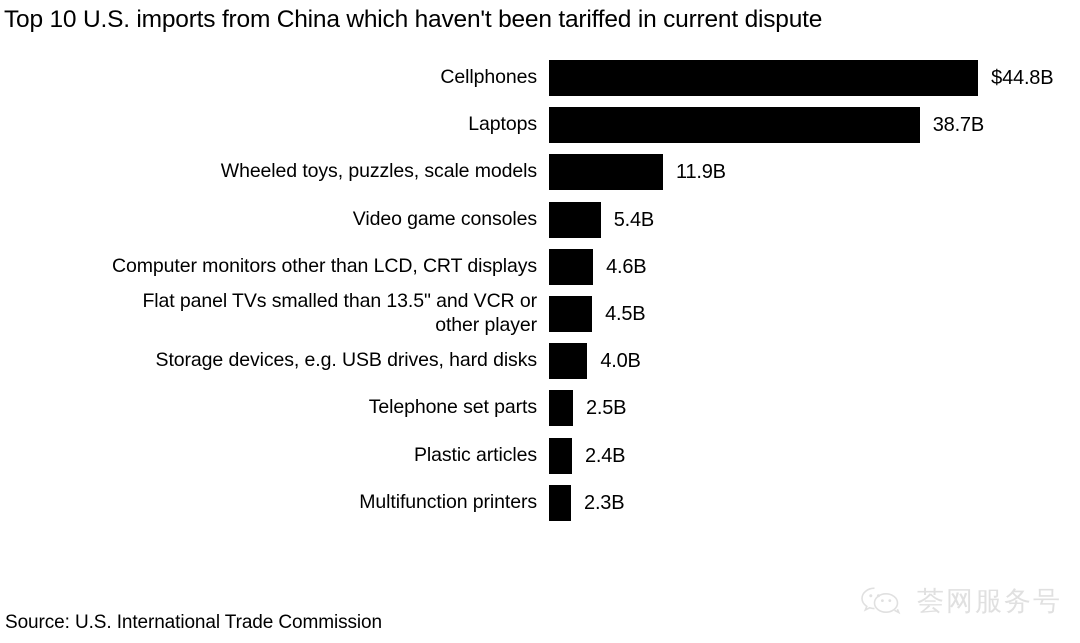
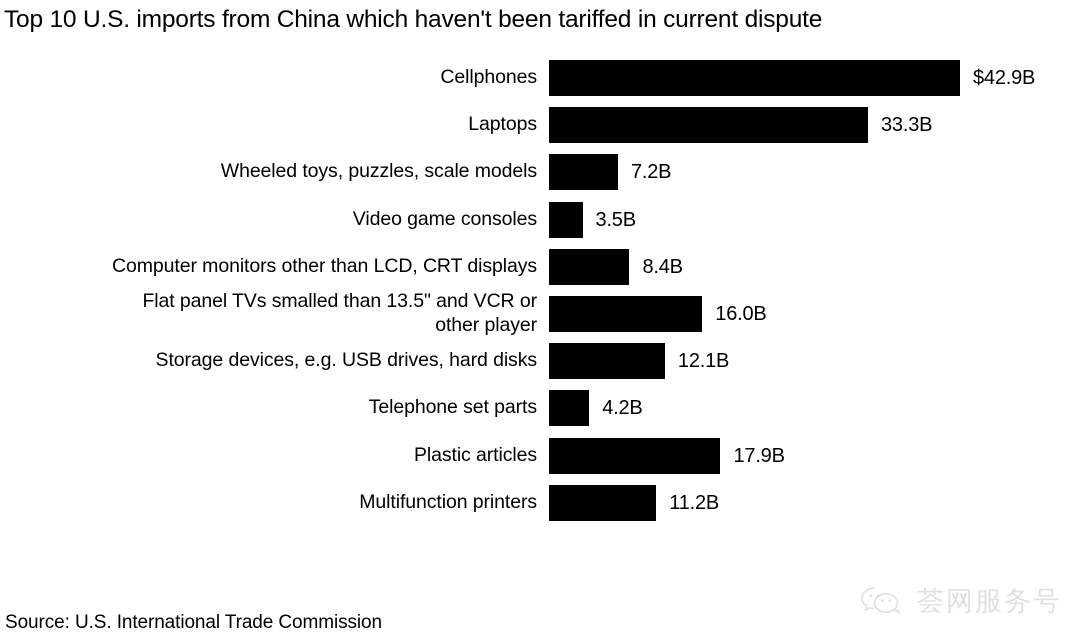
Cellphones: $44.8B -> $42.9B
Laptops: 38.7B -> 33.3B
Wheeled toys, puzzles, scale models: 11.9B -> 7.2B
Video game consoles: 5.4B -> 3.5B
Computer monitors other than LCD, CRT displays: 4.6B -> 8.4B
Flat panel TVs smalled than 13.5" and VCR or other player: 4.5B -> 16.0B
Storage devices, e.g. USB drives, hard disks: 4.0B -> 12.1B
Telephone set parts: 2.5B -> 4.2B
Plastic articles: 2.4B -> 17.9B
Multifunction printers: 2.3B -> 11.2B
